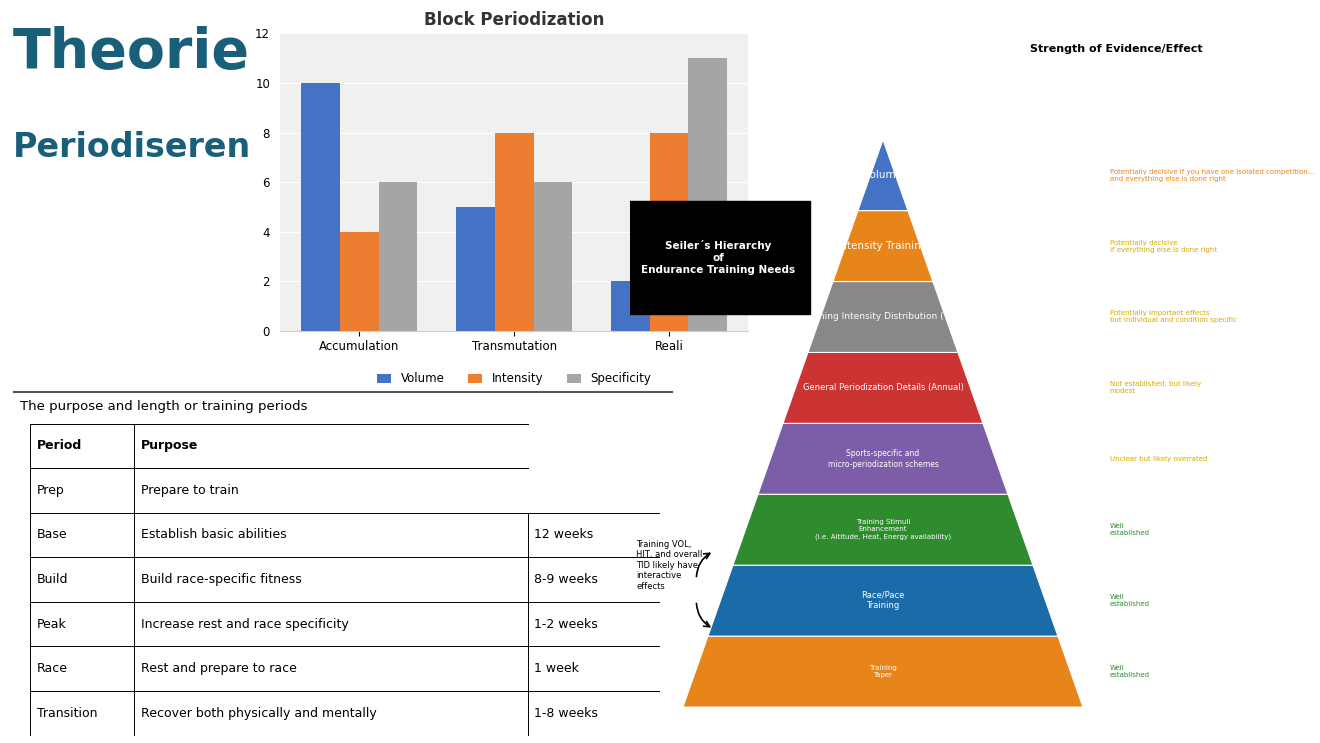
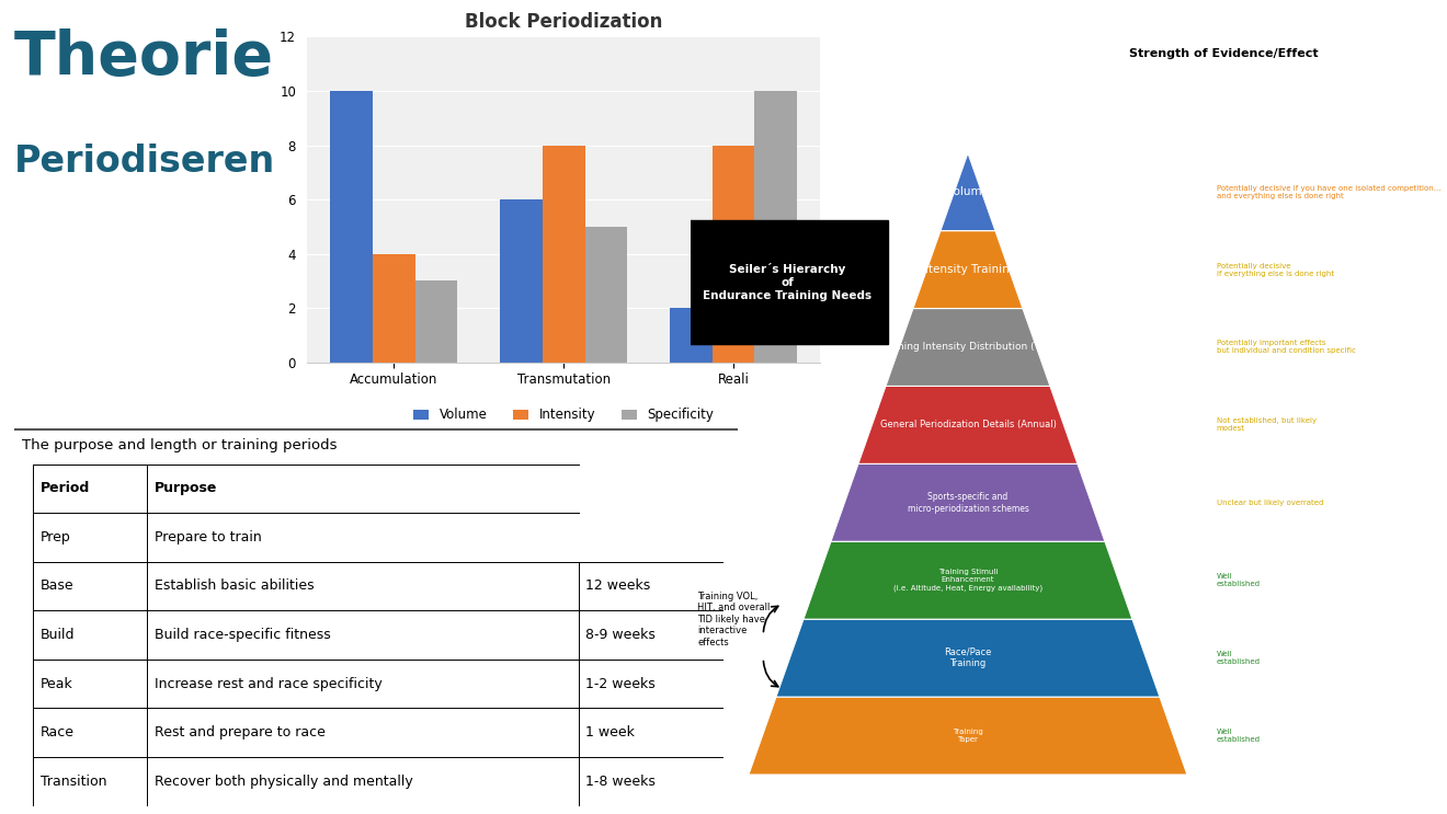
Specificity/Accumulation: 6 -> 3
Volume/Transmutation: 5 -> 6
Specificity/Transmutation: 6 -> 5
Specificity/Reali: 11 -> 10
